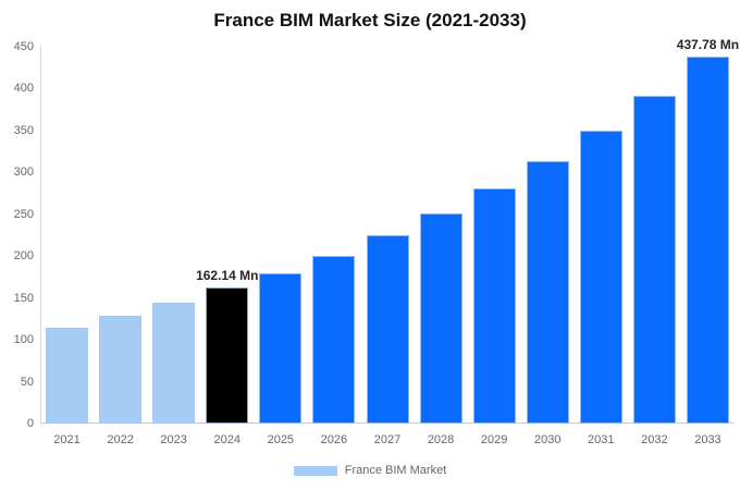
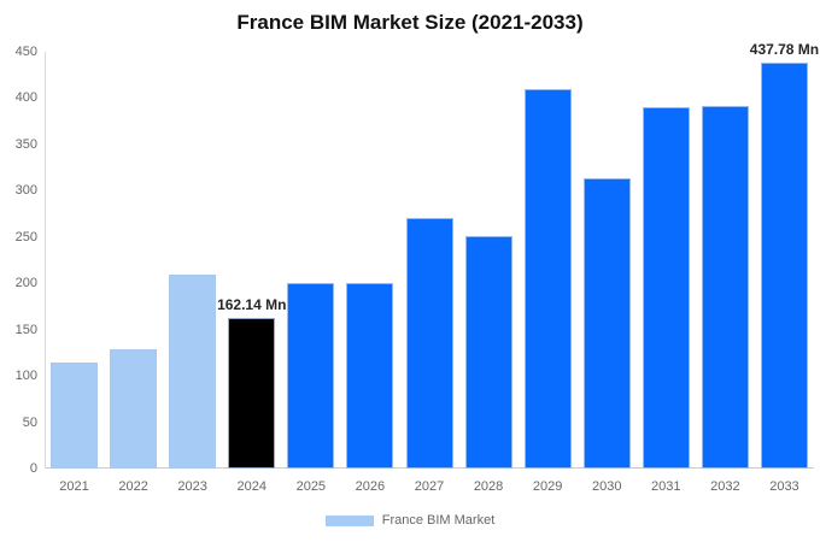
2023: 140 -> 210
2025: 180 -> 200
2027: 220 -> 270
2029: 280 -> 410
2031: 350 -> 390
